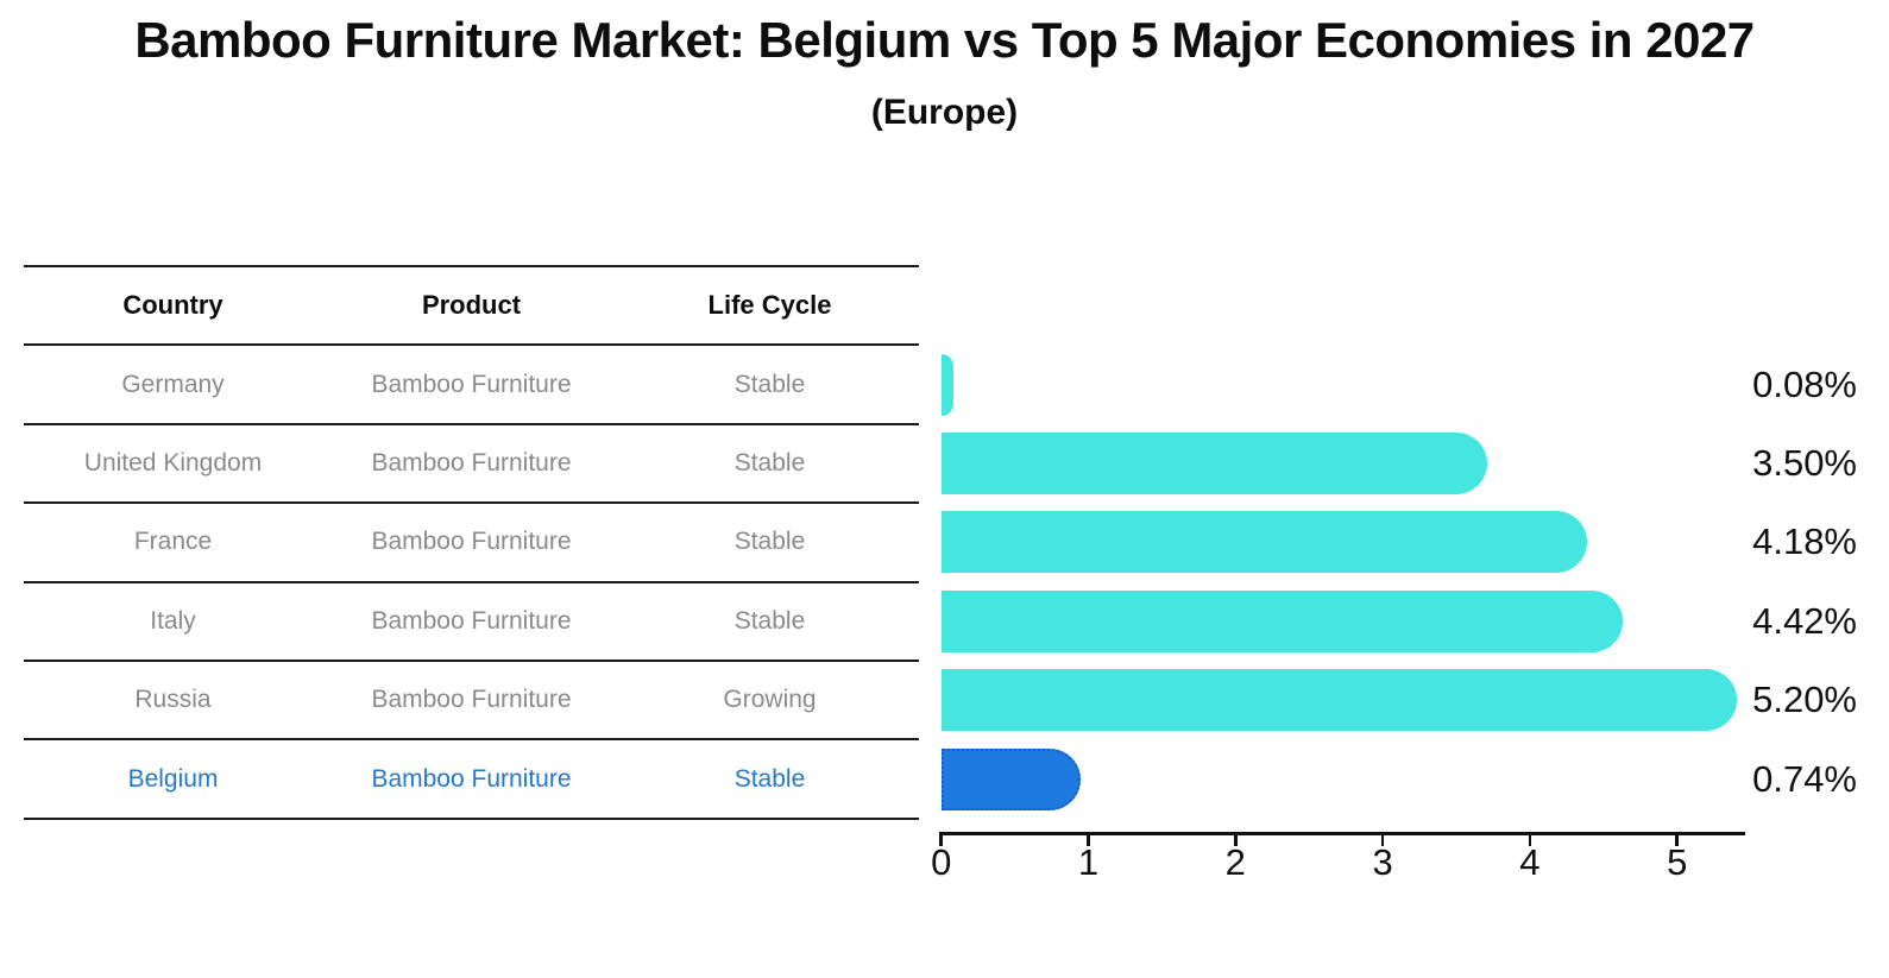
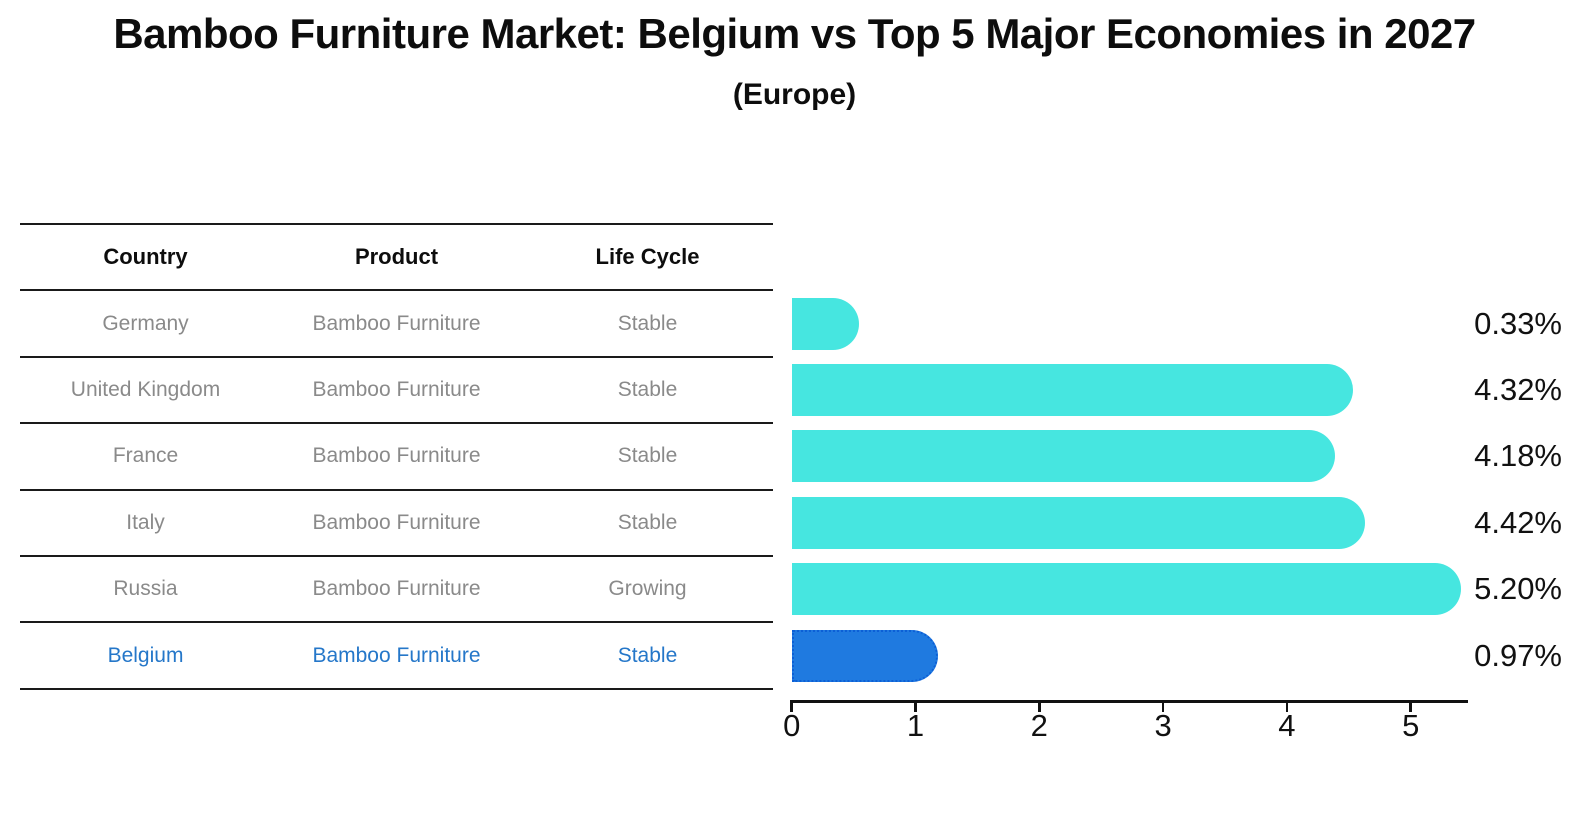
Germany: 0.08% -> 0.33%
United Kingdom: 3.50% -> 4.32%
Belgium: 0.74% -> 0.97%
